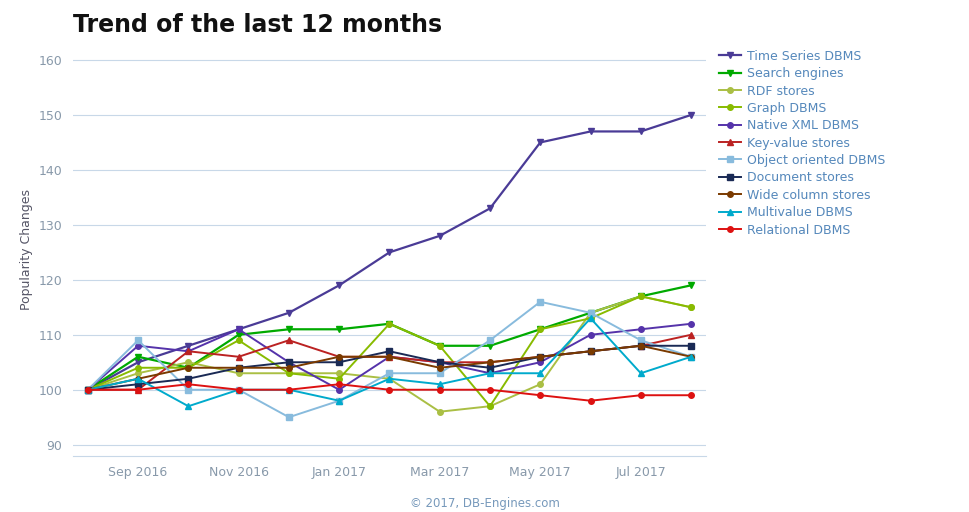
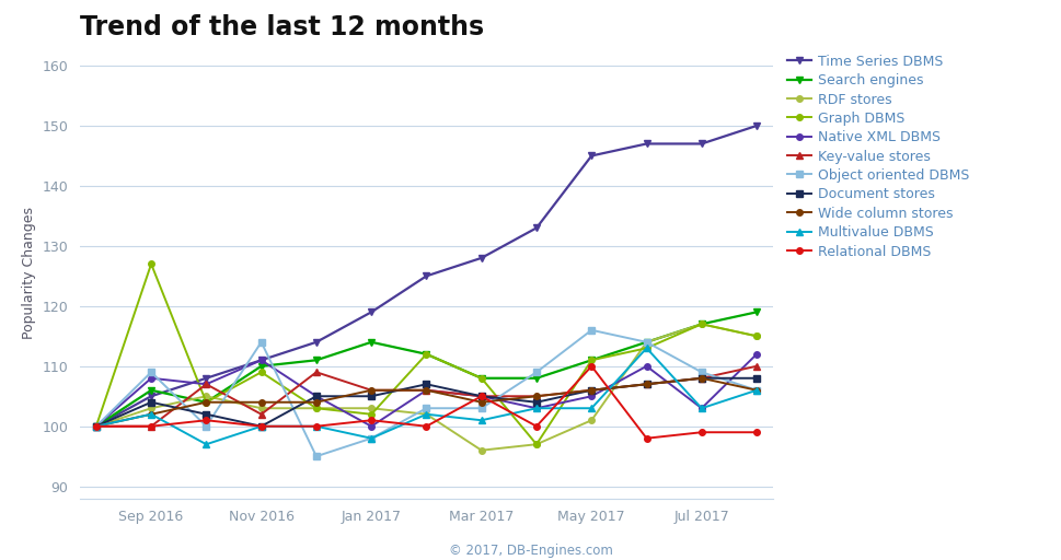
Graph DBMS/Sep 2016: 104 -> 127
Document stores/Sep 2016: 101 -> 104
Key-value stores/Nov 2016: 106 -> 102
Object oriented DBMS/Nov 2016: 100 -> 114
Document stores/Nov 2016: 104 -> 100
Search engines/Jan 2017: 111 -> 114
Relational DBMS/Mar 2017: 100 -> 105
Relational DBMS/May 2017: 99 -> 110
Native XML DBMS/Jul 2017: 111 -> 103
